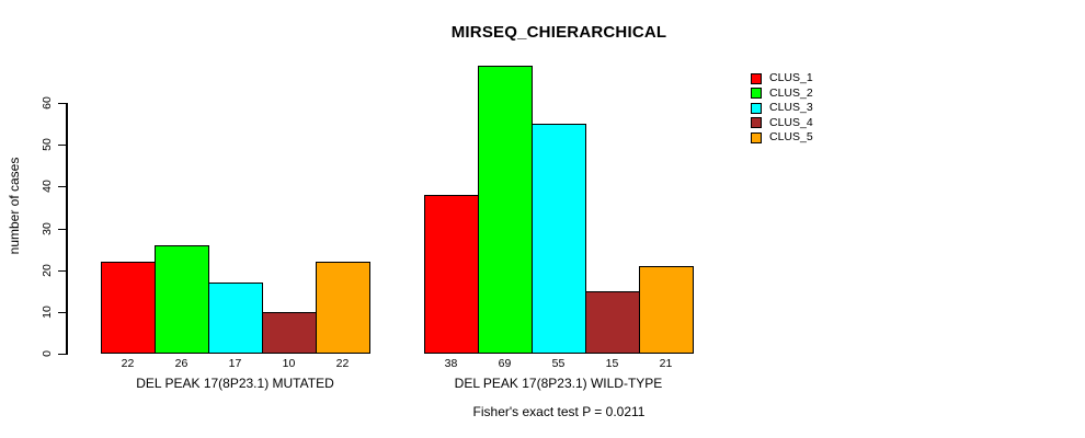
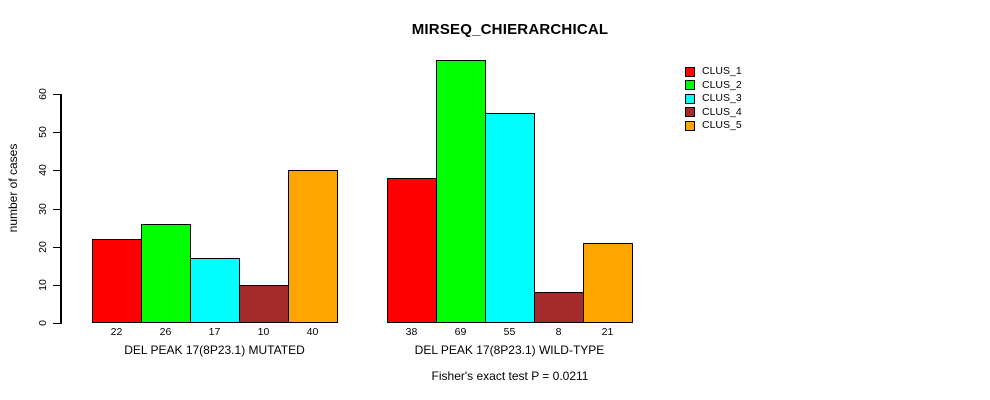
CLUS_5/DEL PEAK 17(8P23.1) MUTATED: 22 -> 40
CLUS_4/DEL PEAK 17(8P23.1) WILD-TYPE: 15 -> 8
